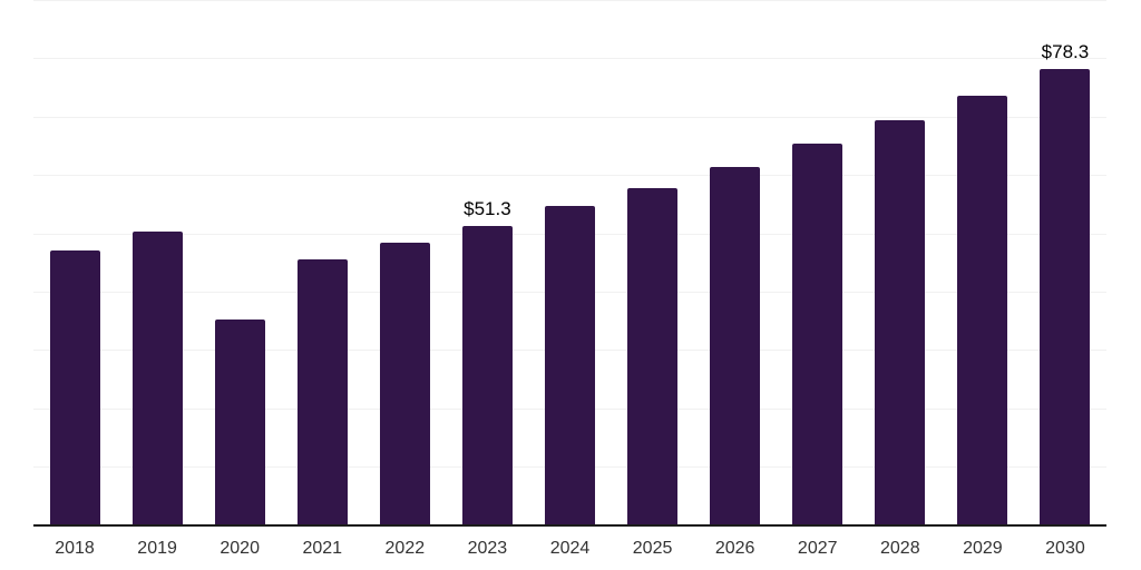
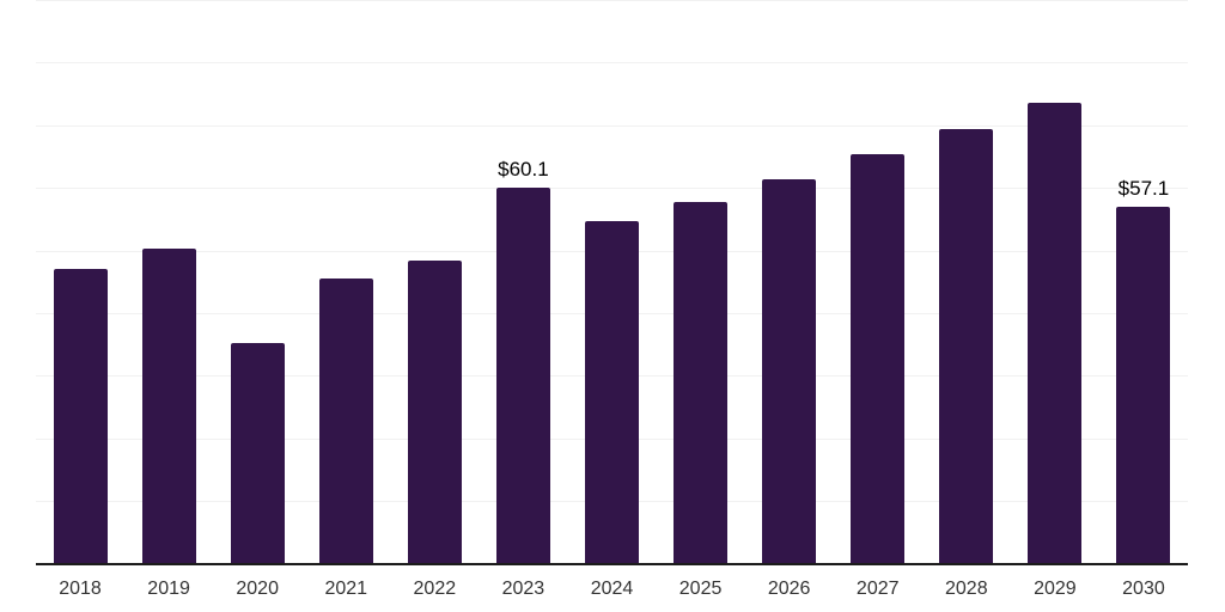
2023: $51.3 -> $60.1
2030: $78.3 -> $57.1
